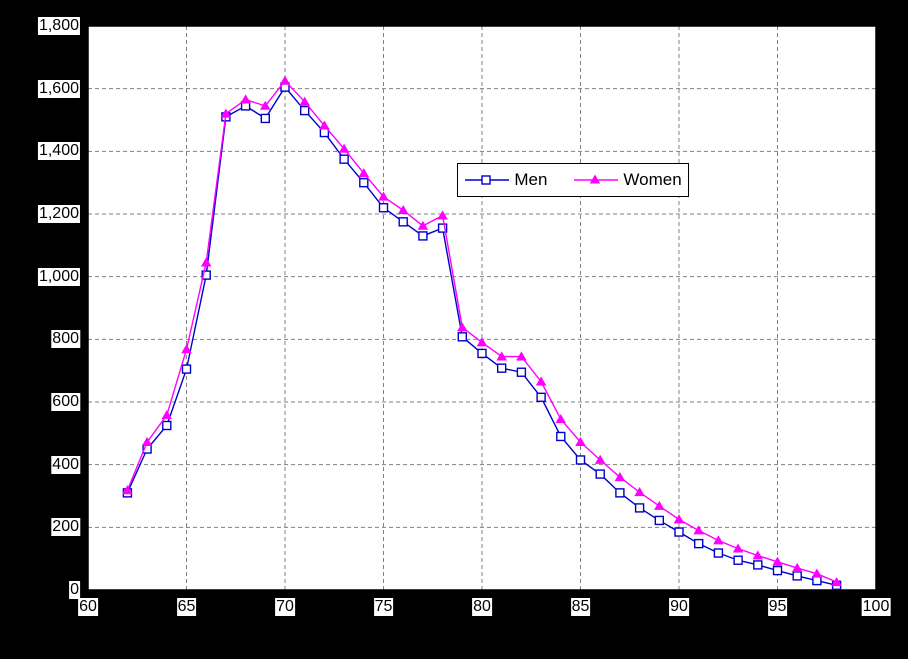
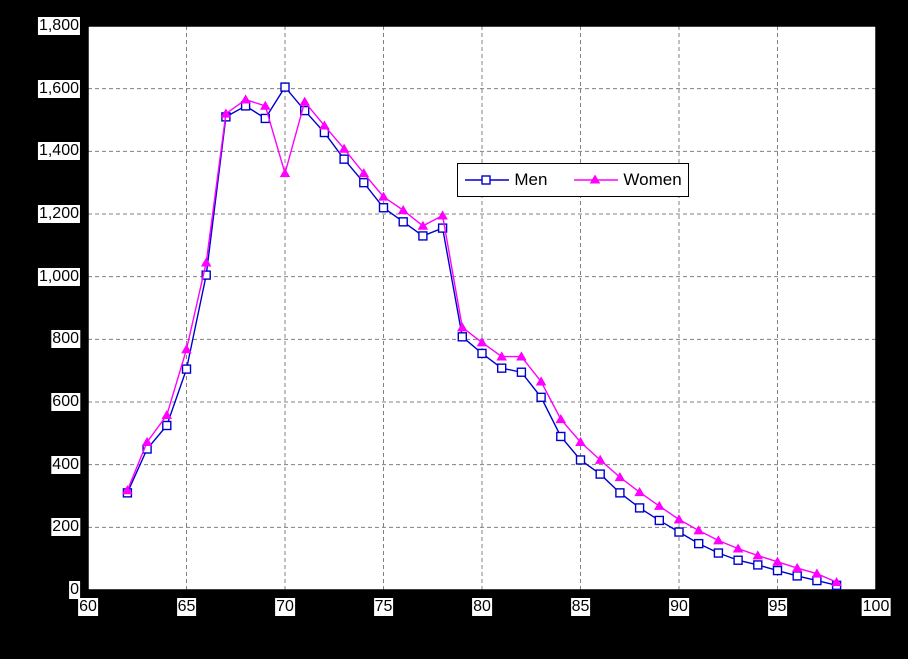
Women/70: 1620 -> 1330
